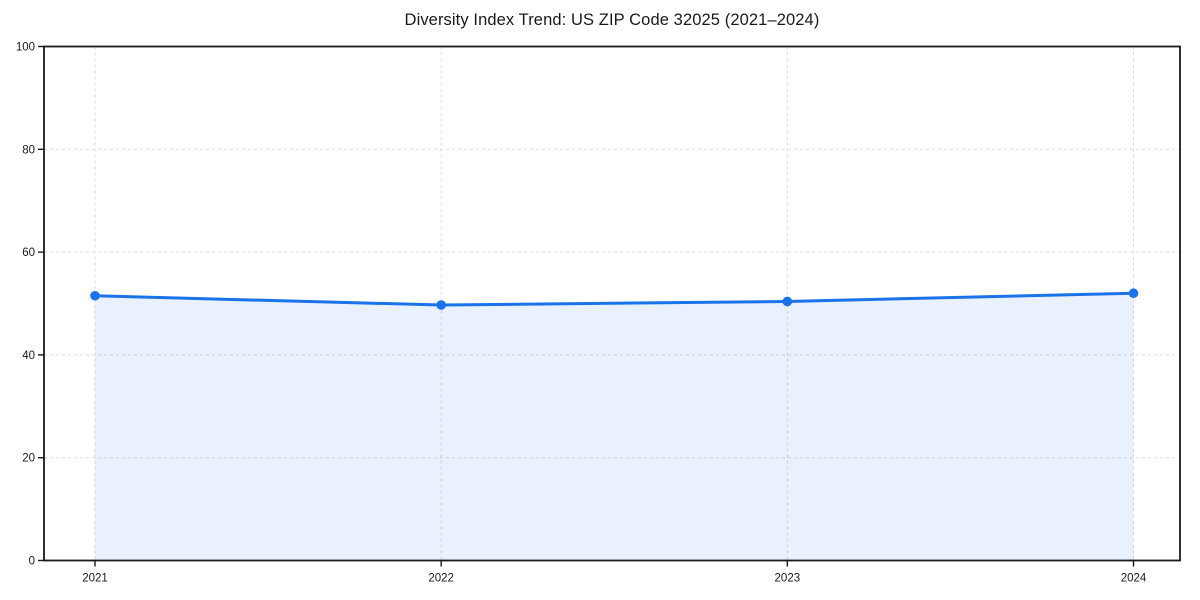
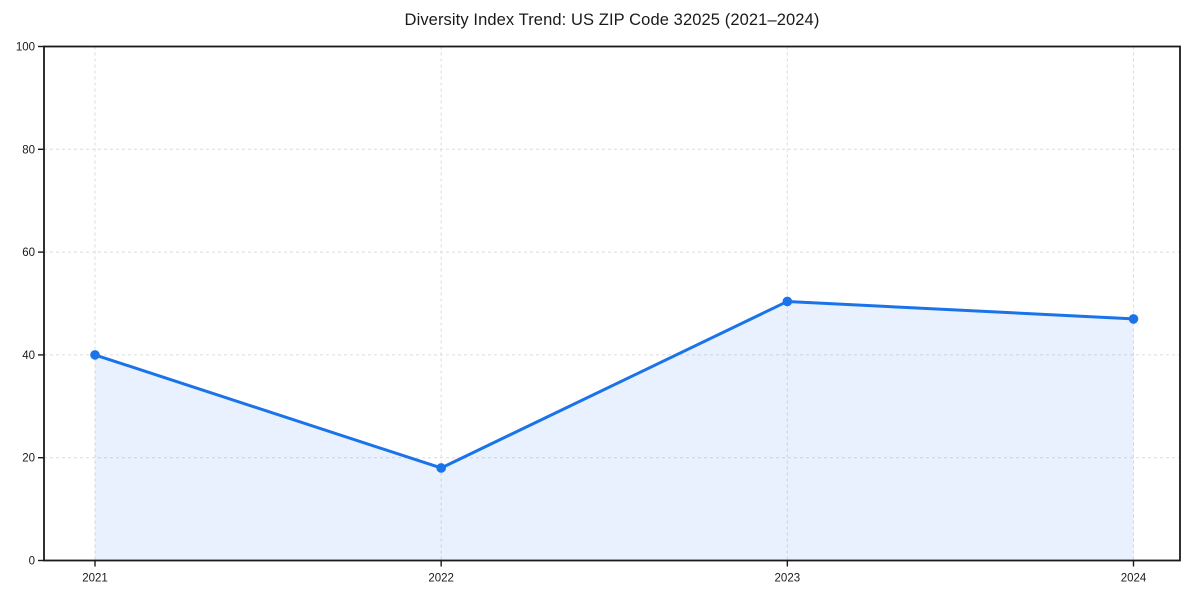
2021: 52 -> 40
2022: 50 -> 18
2024: 52 -> 47
